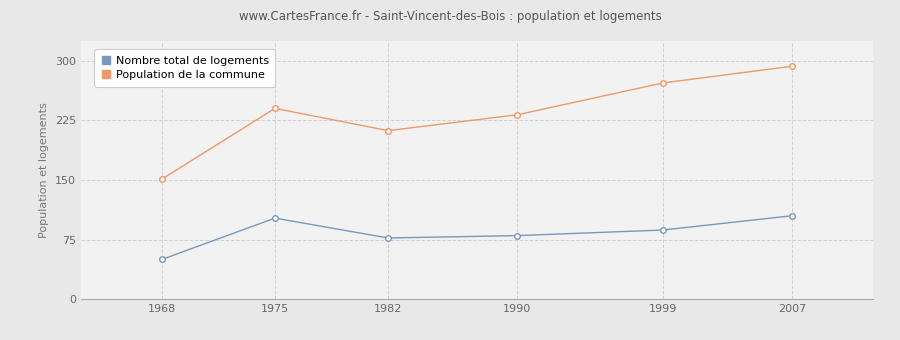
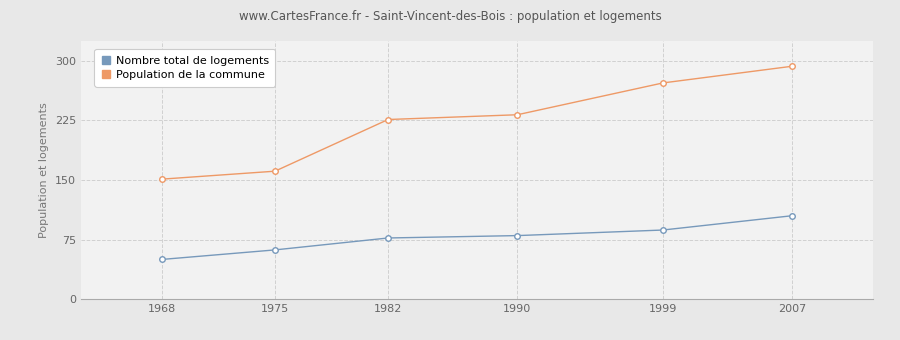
Nombre total de logements/1975: 102 -> 62
Population de la commune/1975: 240 -> 161
Population de la commune/1982: 212 -> 226
